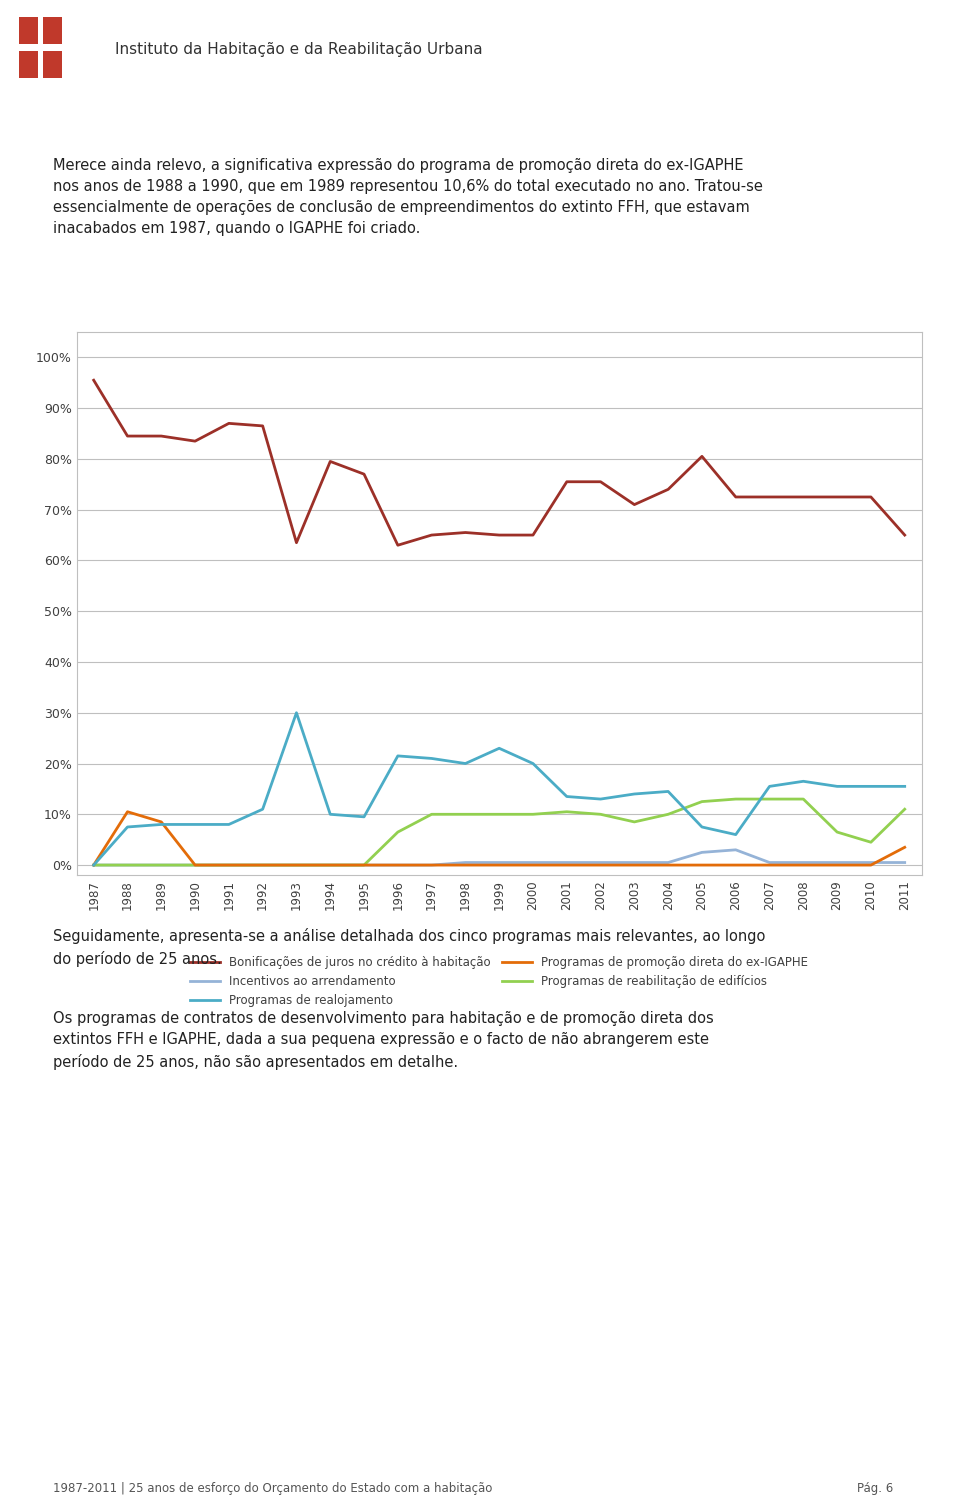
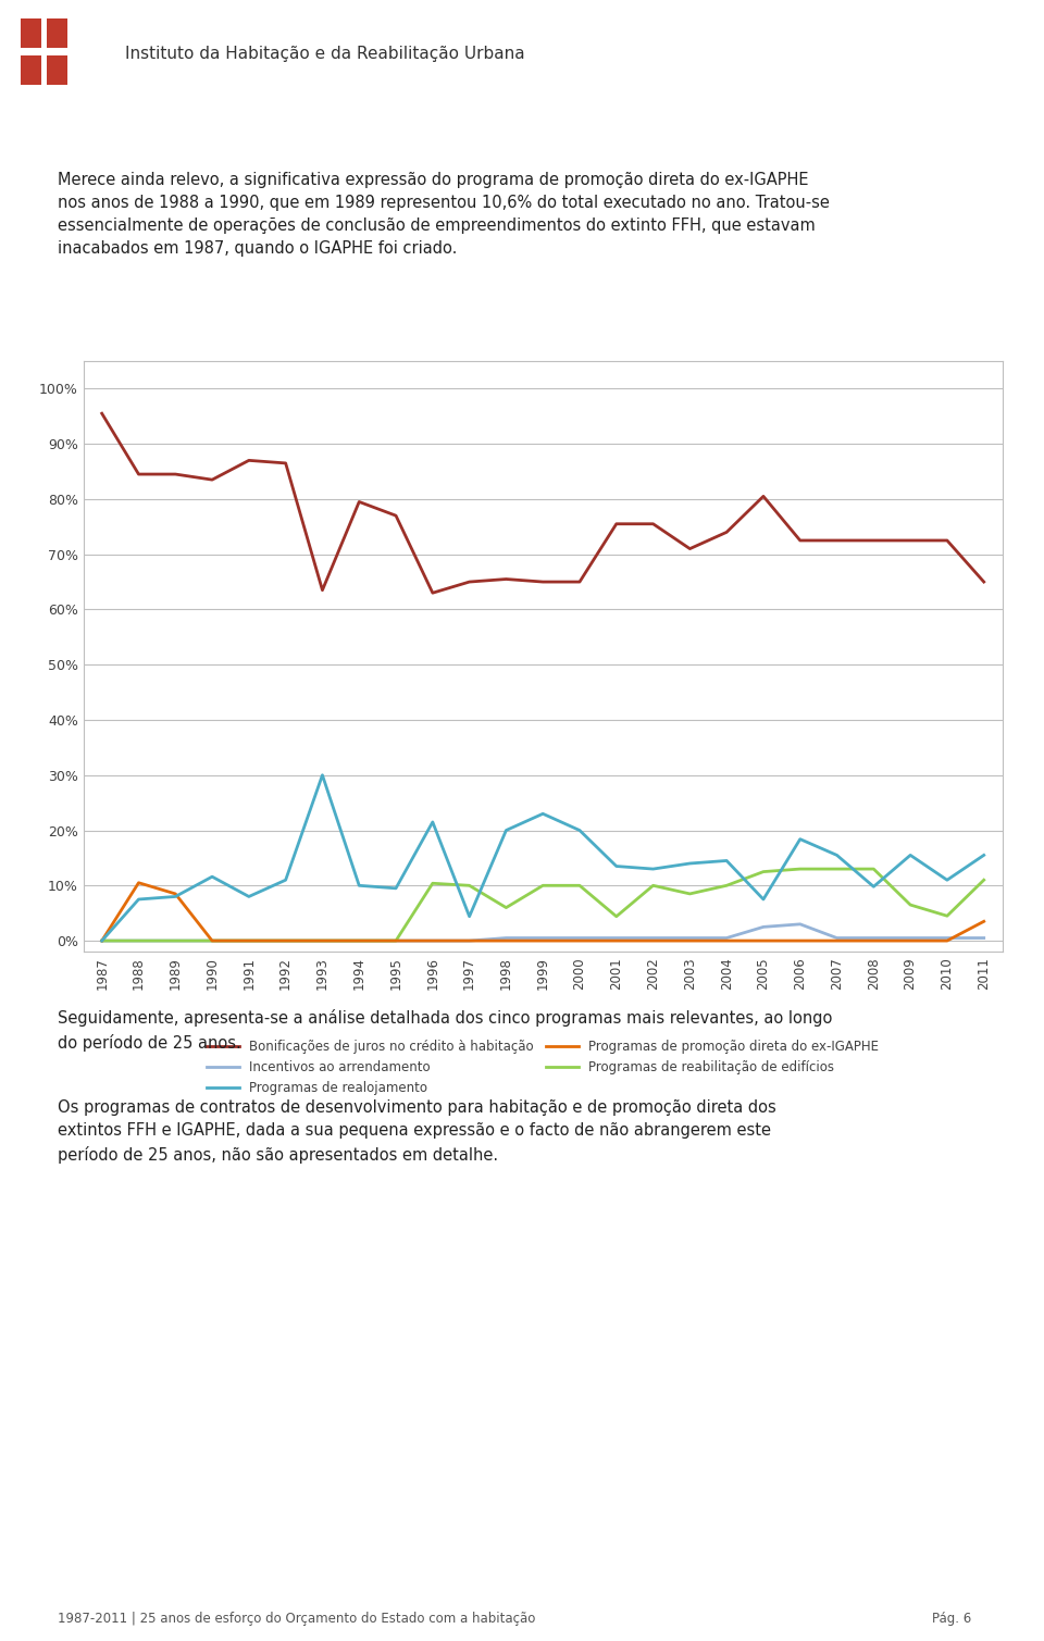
Programas de realojamento/1990: 8.0% -> 11.6%
Programas de reabilitação de edifícios/1996: 6.5% -> 10.4%
Programas de realojamento/1997: 21.0% -> 4.4%
Programas de reabilitação de edifícios/1998: 10.0% -> 6.0%
Programas de reabilitação de edifícios/2001: 10.5% -> 4.4%
Programas de realojamento/2006: 6.0% -> 18.4%
Programas de realojamento/2008: 16.5% -> 9.8%
Programas de realojamento/2010: 15.5% -> 11.0%
